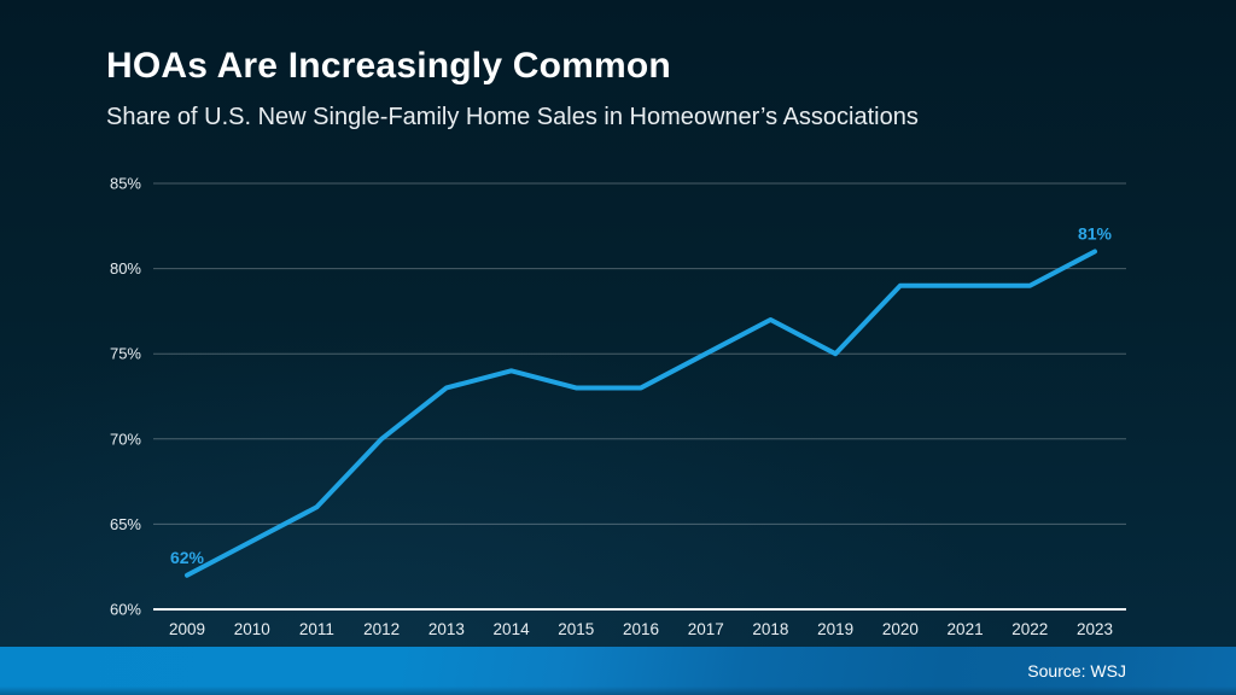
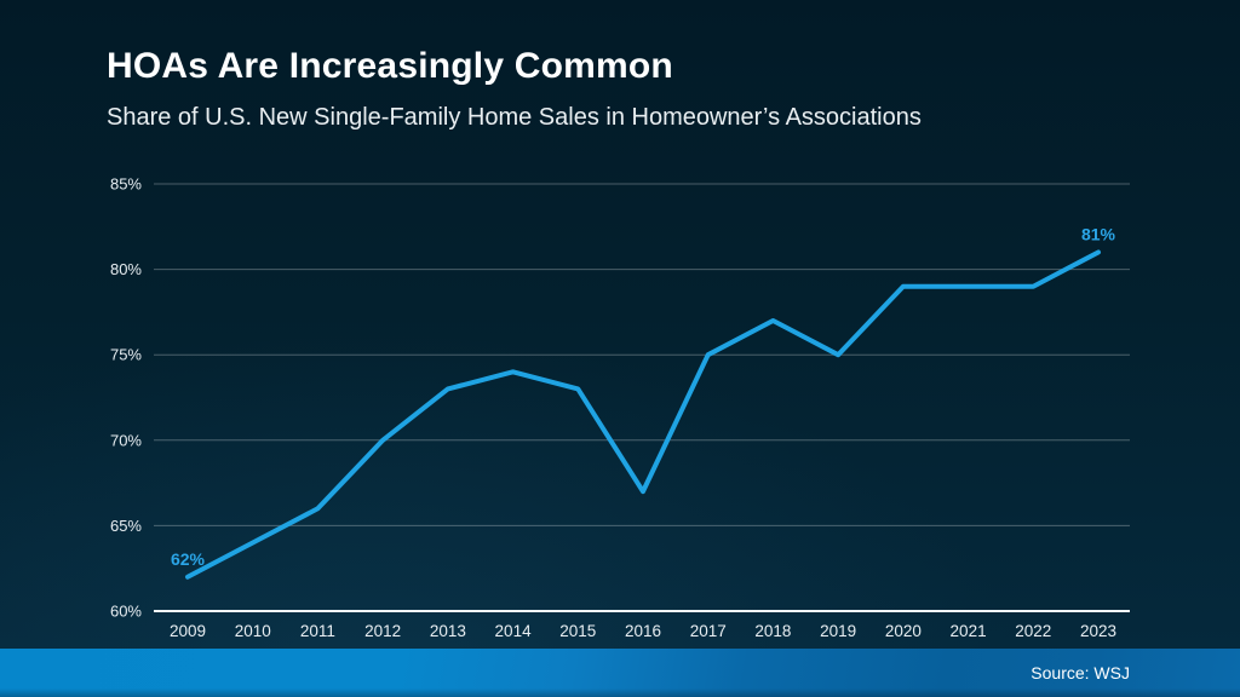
2016: 73% -> 67%
